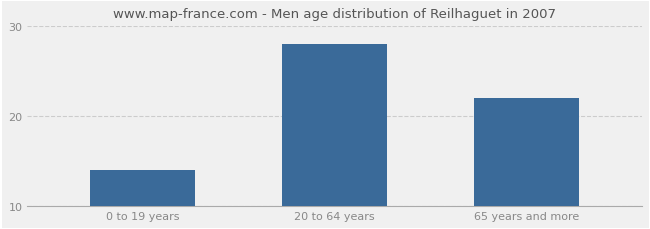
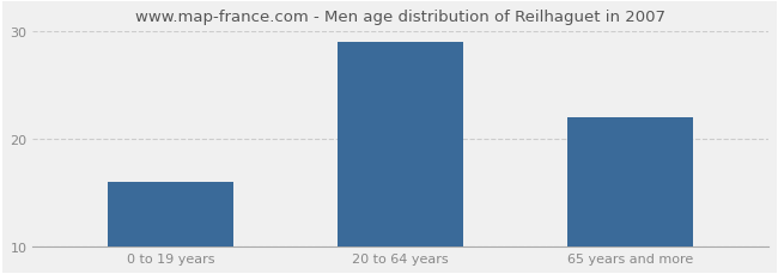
0 to 19 years: 14 -> 16
20 to 64 years: 28 -> 29
